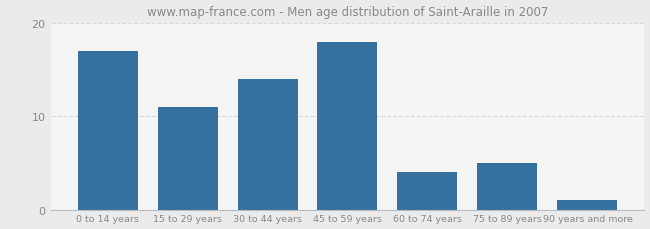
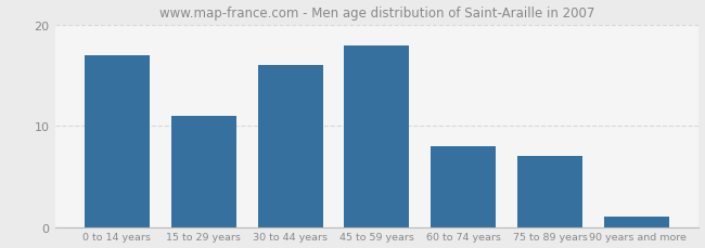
30 to 44 years: 14 -> 16
60 to 74 years: 4 -> 8
75 to 89 years: 5 -> 7
